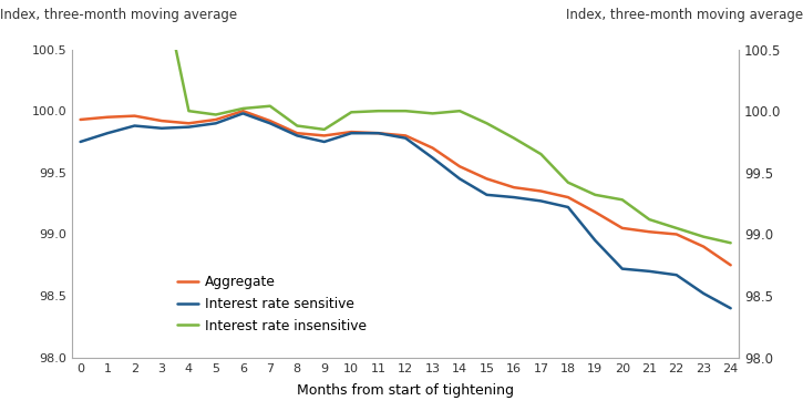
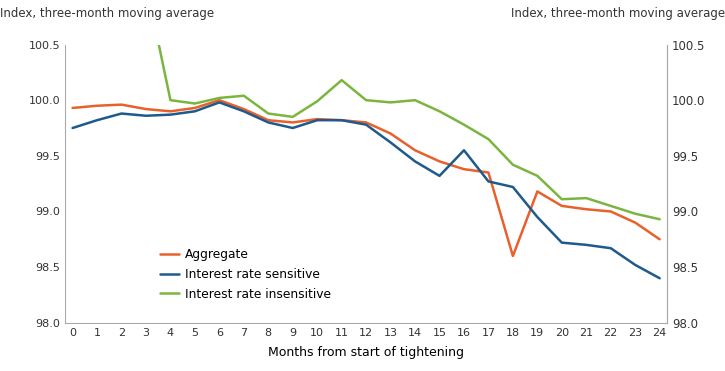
Interest rate insensitive/11: 100.00 -> 100.18
Interest rate sensitive/16: 99.30 -> 99.55
Aggregate/18: 99.30 -> 98.60
Interest rate insensitive/20: 99.28 -> 99.11
